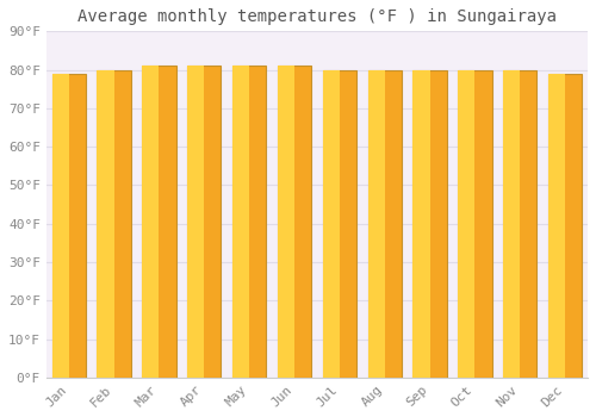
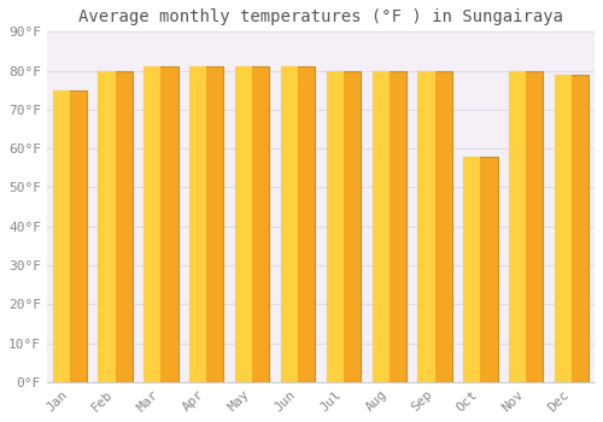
Jan: 79°F -> 75°F
Oct: 80°F -> 58°F
